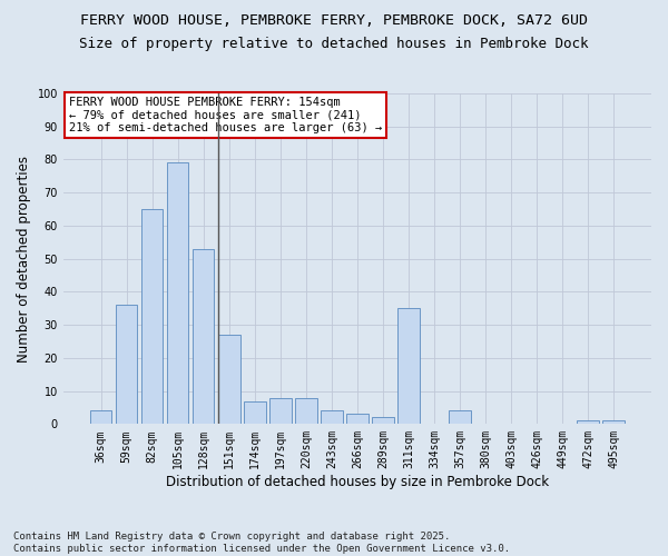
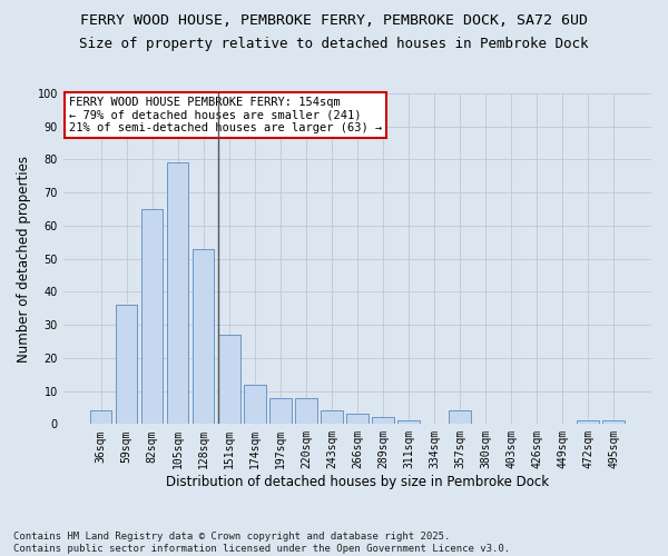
174sqm: 7 -> 12
311sqm: 35 -> 1
